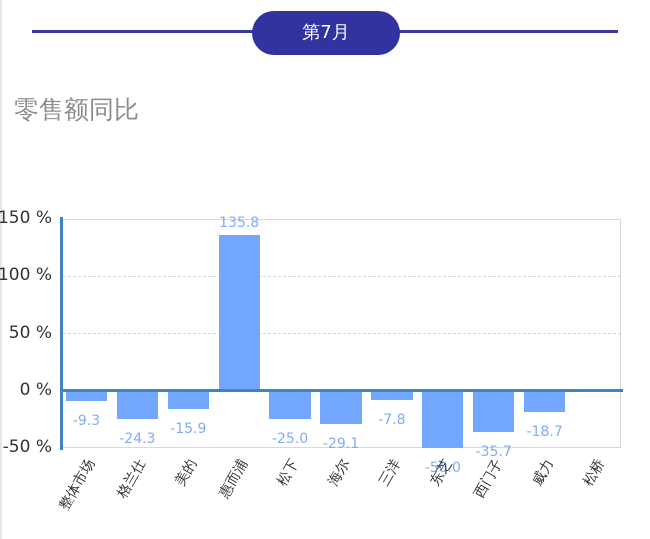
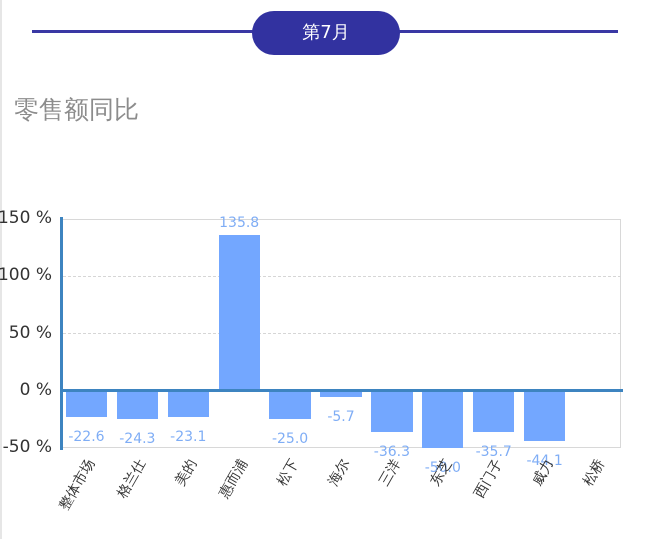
整体市场: -9.3 -> -22.6
美的: -15.9 -> -23.1
海尔: -29.1 -> -5.7
三洋: -7.8 -> -36.3
威力: -18.7 -> -44.1
